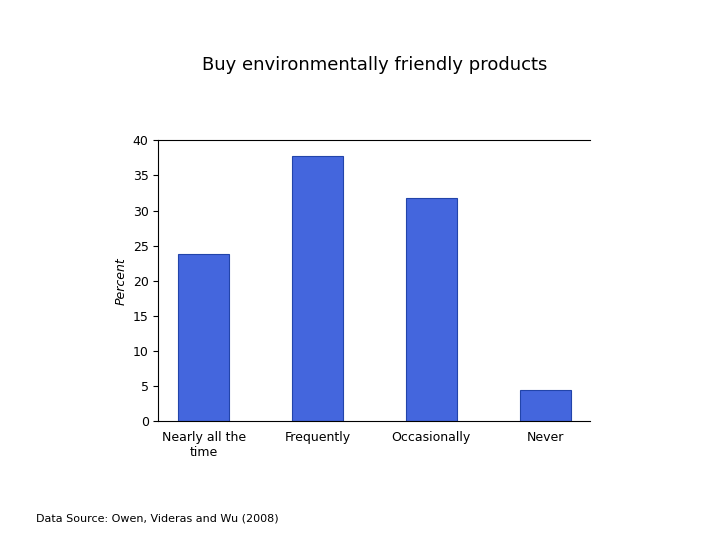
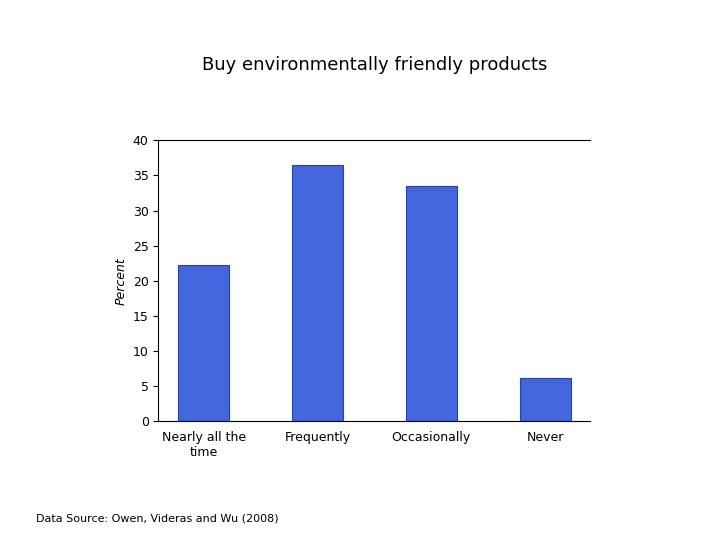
Nearly all the time: 23.8 -> 22.3
Frequently: 37.8 -> 36.5
Occasionally: 31.8 -> 33.5
Never: 4.4 -> 6.2
